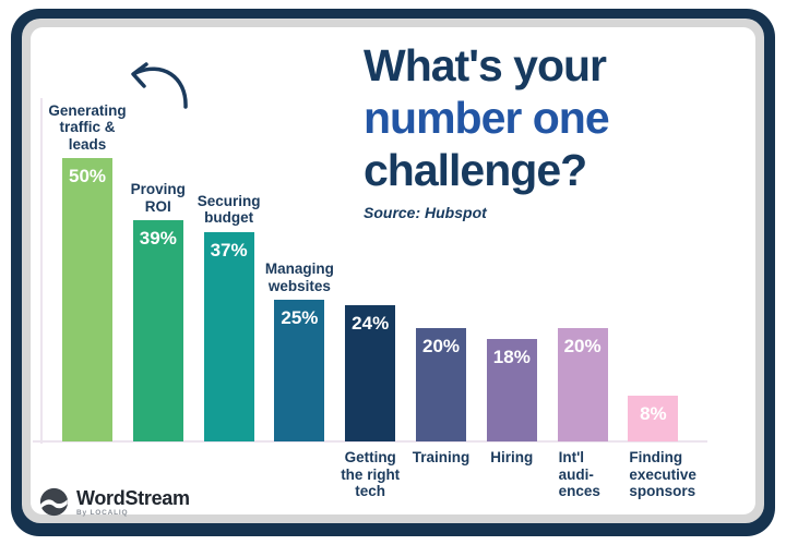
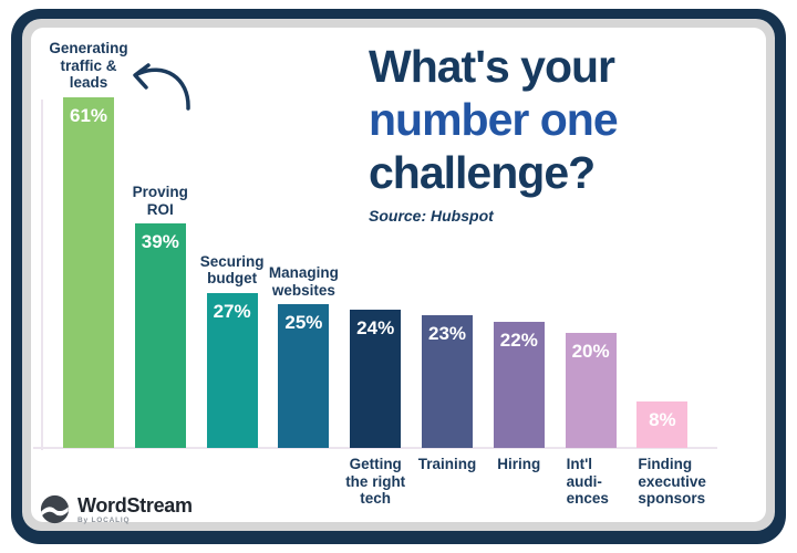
Generating traffic & leads: 50% -> 61%
Securing budget: 37% -> 27%
Training: 20% -> 23%
Hiring: 18% -> 22%
